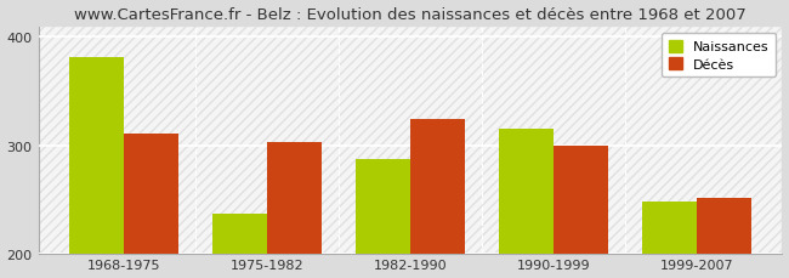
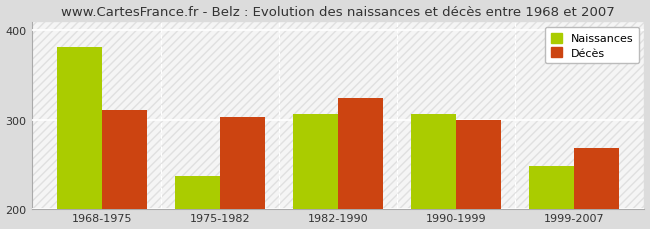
Naissances/1982-1990: 288 -> 307
Naissances/1990-1999: 316 -> 306
Décès/1999-2007: 252 -> 269
